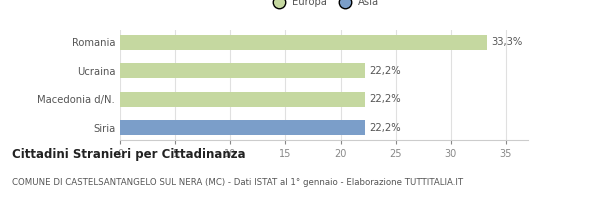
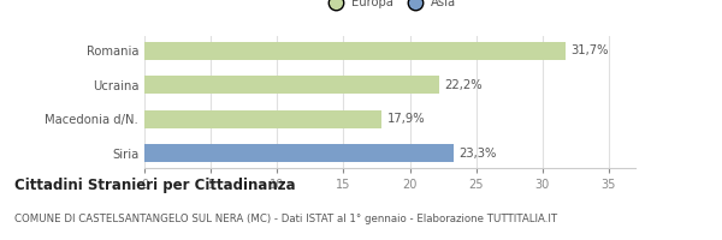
Romania: 33,3% -> 31,7%
Macedonia d/N.: 22,2% -> 17,9%
Siria: 22,2% -> 23,3%
